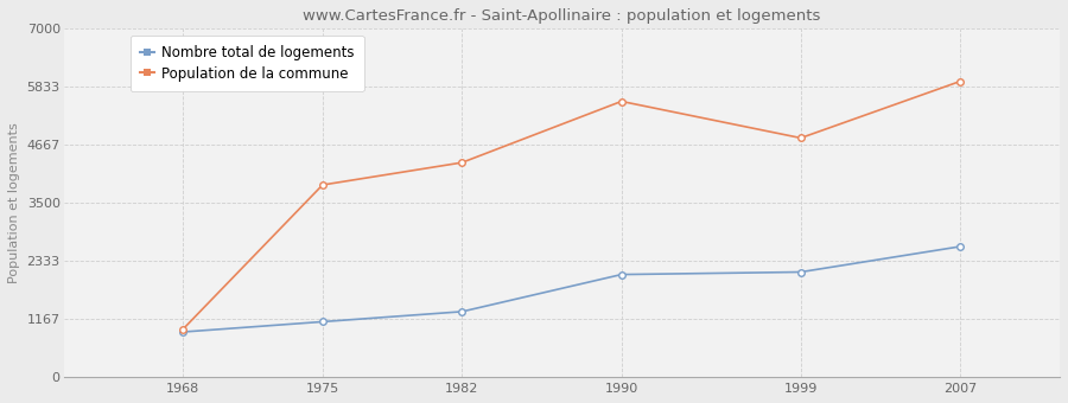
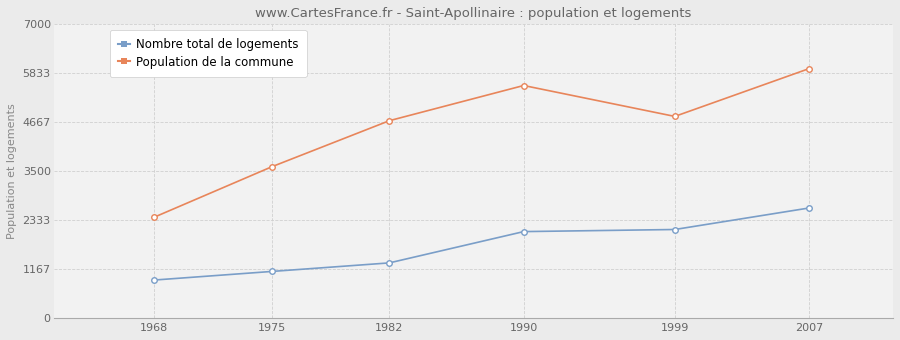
Population de la commune/1968: 950 -> 2390
Population de la commune/1975: 3850 -> 3590
Population de la commune/1982: 4300 -> 4690
